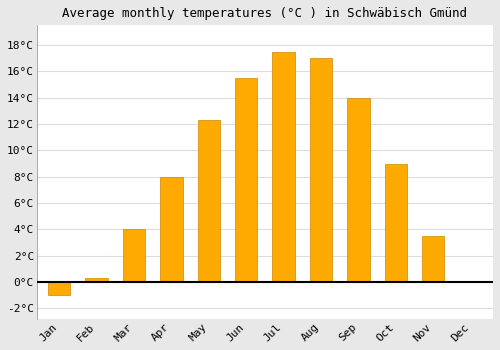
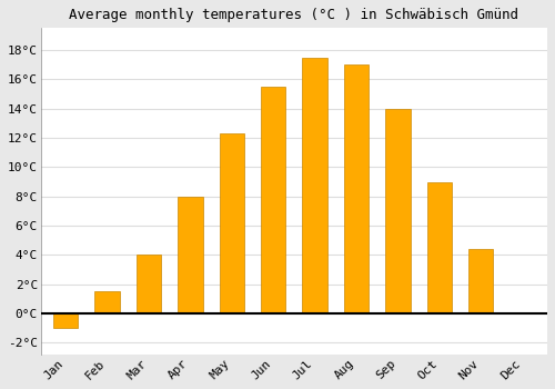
Feb: 0.3°C -> 1.5°C
Nov: 3.5°C -> 4.4°C
